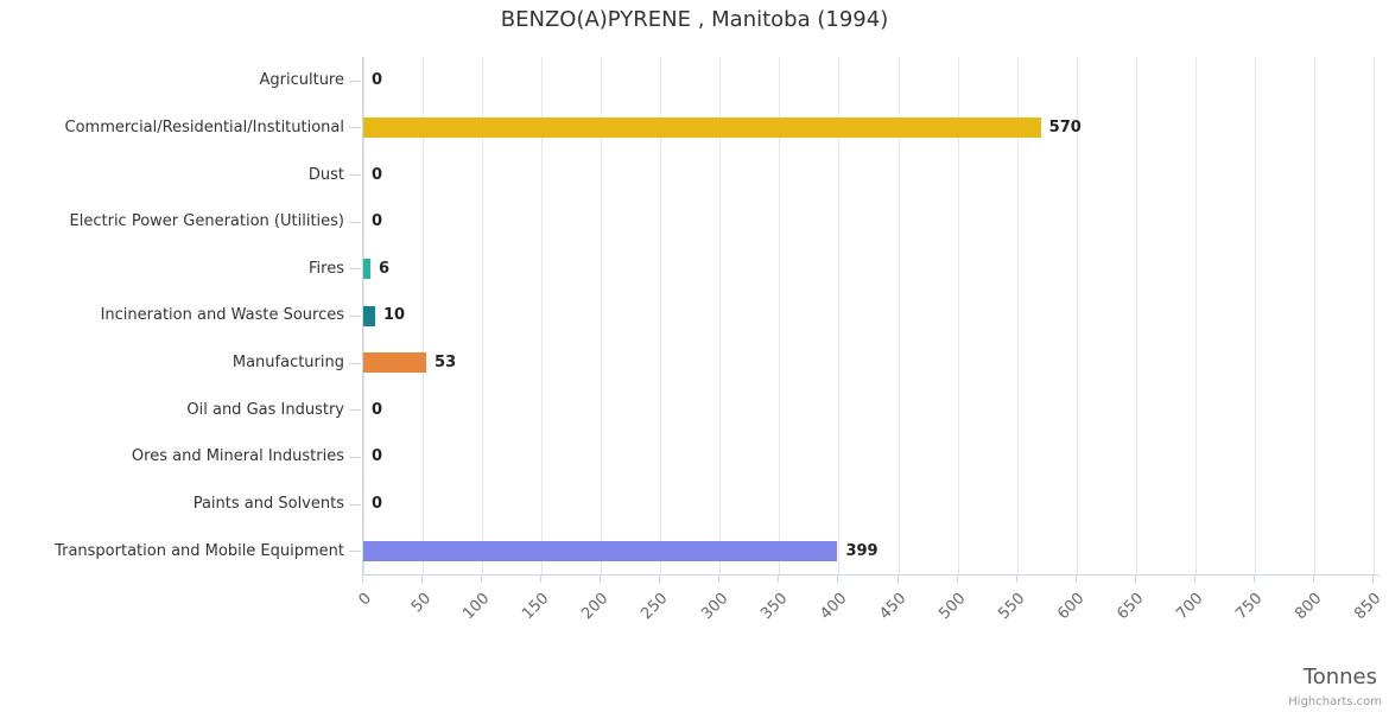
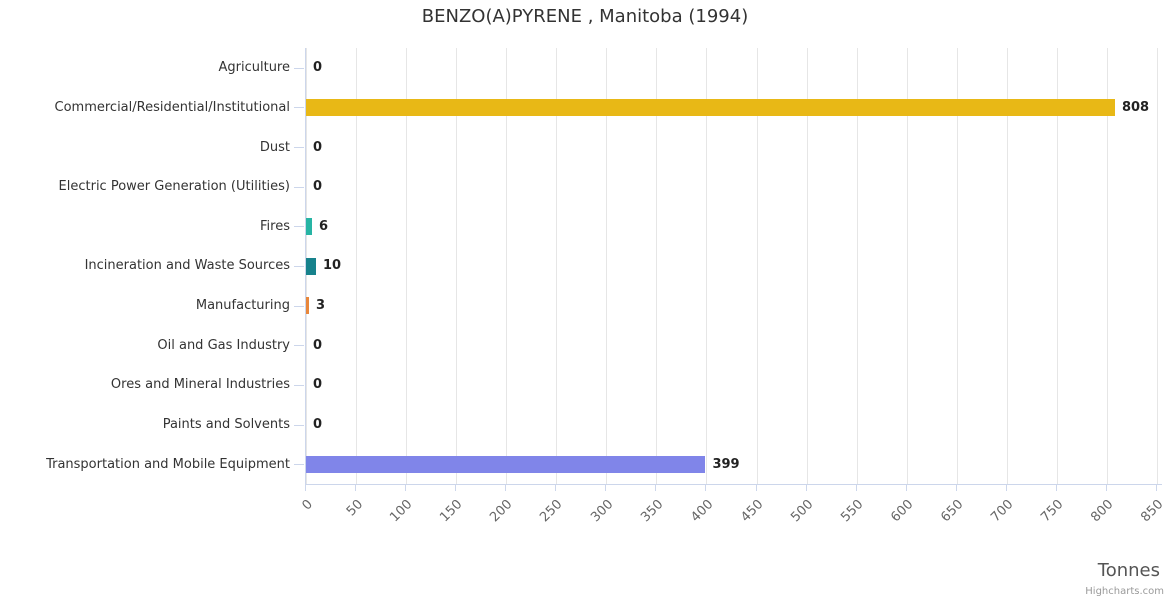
Commercial/Residential/Institutional: 570 -> 808
Manufacturing: 53 -> 3
